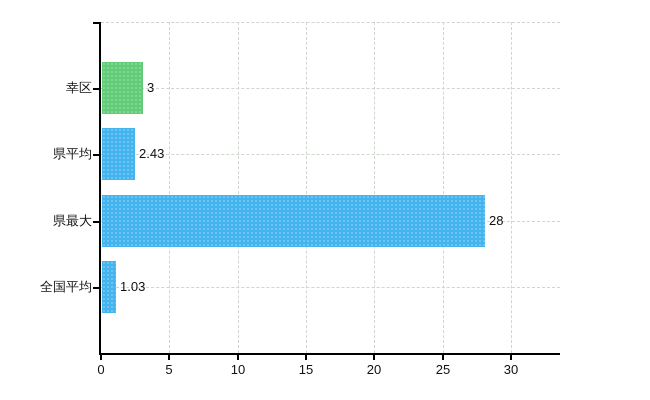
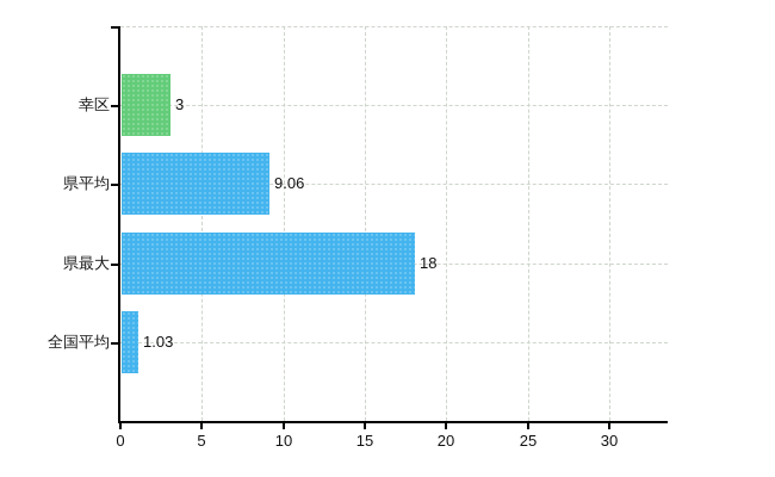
県平均: 2.43 -> 9.06
県最大: 28 -> 18
